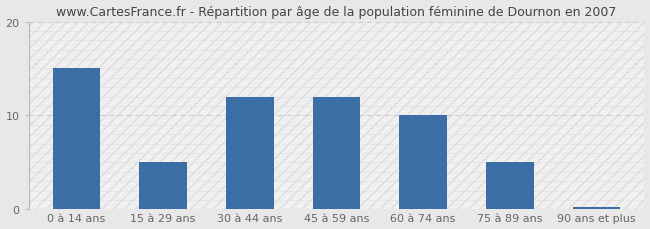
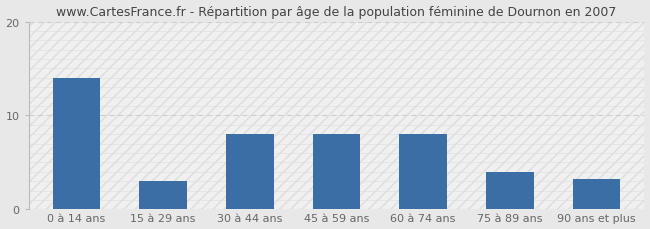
0 à 14 ans: 15.0 -> 14.0
15 à 29 ans: 5.0 -> 3.0
30 à 44 ans: 12.0 -> 8.0
45 à 59 ans: 12.0 -> 8.0
60 à 74 ans: 10.0 -> 8.0
75 à 89 ans: 5.0 -> 4.0
90 ans et plus: 0.2 -> 3.2
